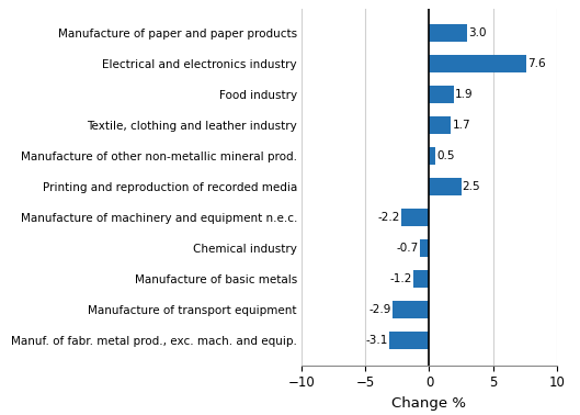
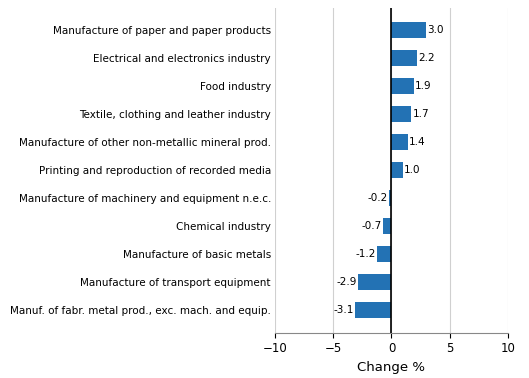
Electrical and electronics industry: 7.6 -> 2.2
Manufacture of other non-metallic mineral prod.: 0.5 -> 1.4
Printing and reproduction of recorded media: 2.5 -> 1.0
Manufacture of machinery and equipment n.e.c.: -2.2 -> -0.2
